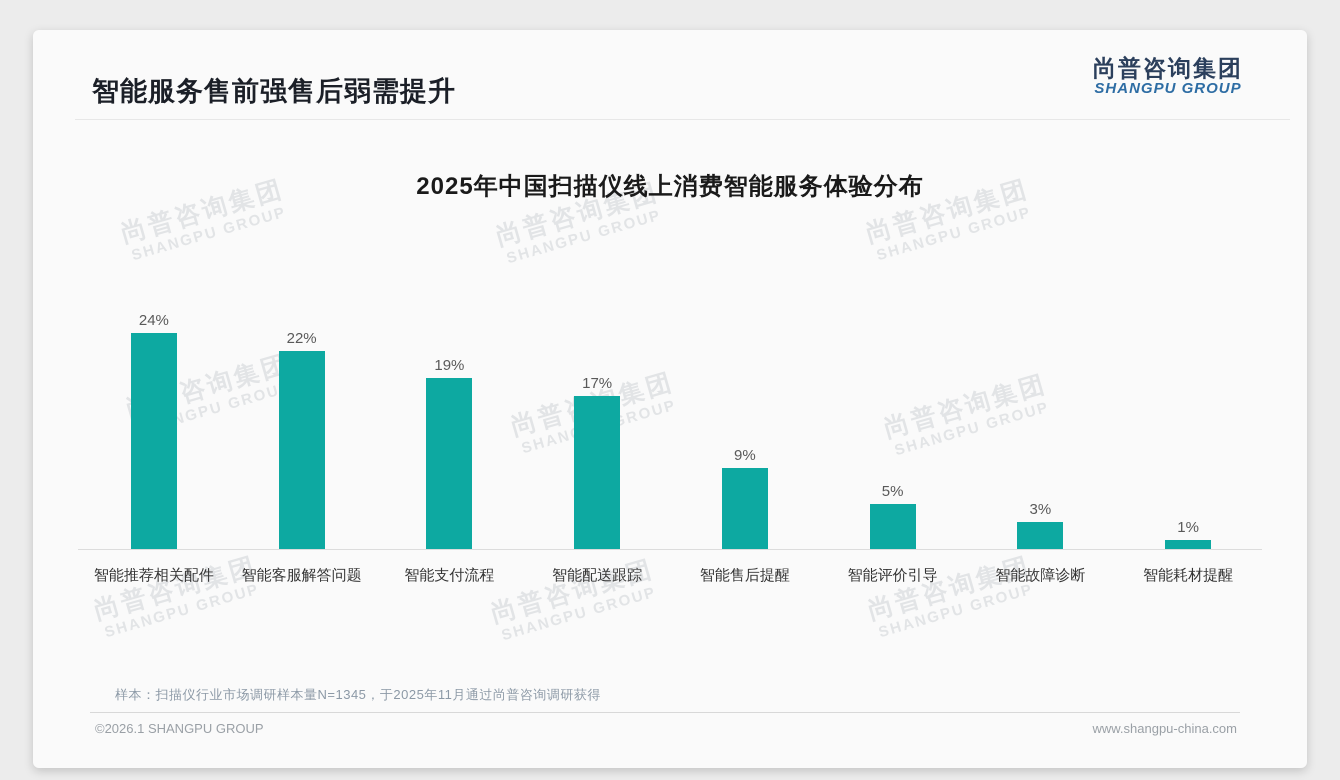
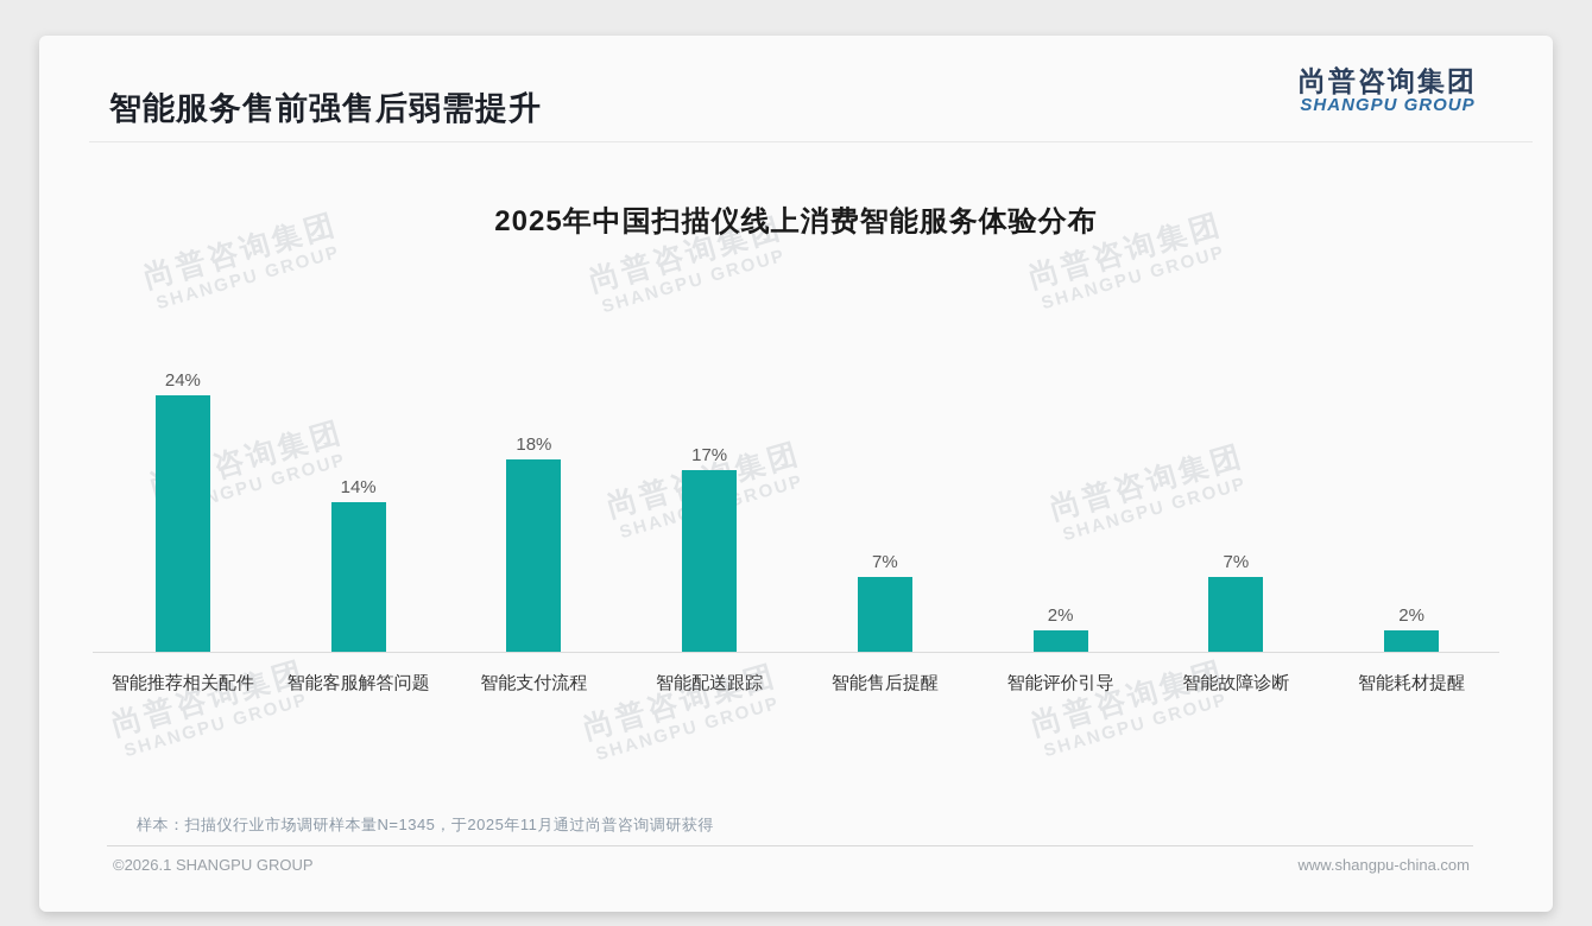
智能客服解答问题: 22% -> 14%
智能支付流程: 19% -> 18%
智能售后提醒: 9% -> 7%
智能评价引导: 5% -> 2%
智能故障诊断: 3% -> 7%
智能耗材提醒: 1% -> 2%
